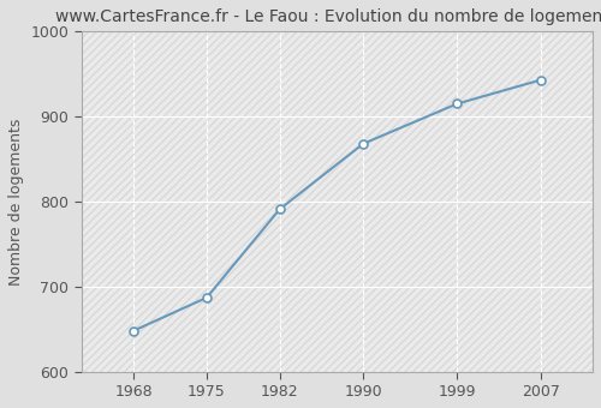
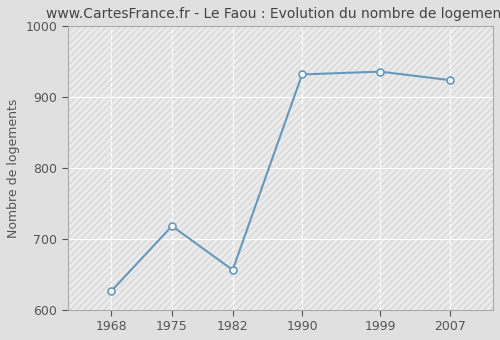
1968: 648 -> 626
1975: 687 -> 718
1982: 791 -> 656
1990: 868 -> 932
1999: 915 -> 936
2007: 943 -> 924
